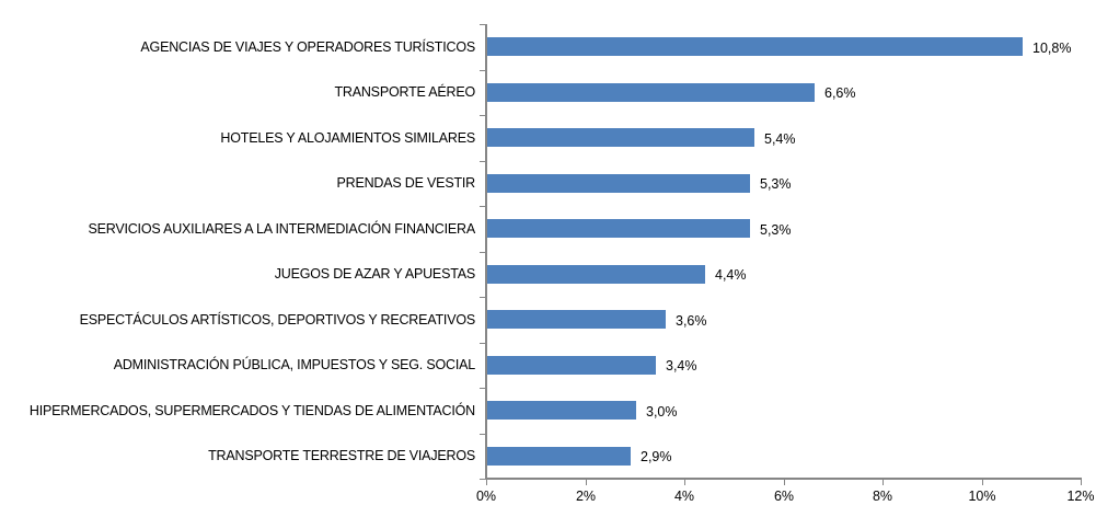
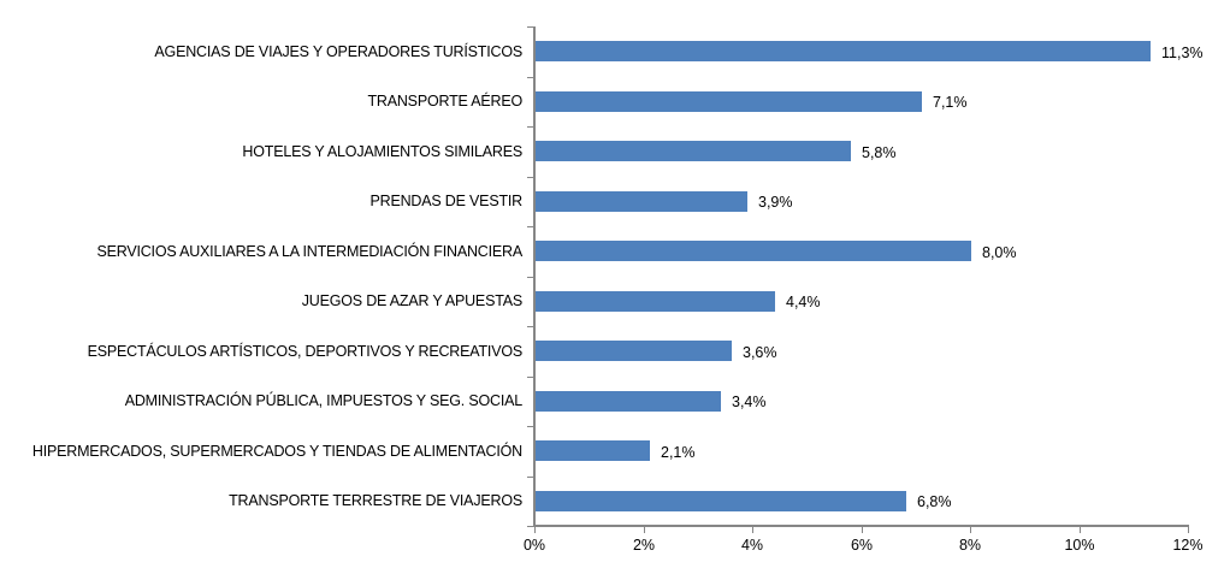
AGENCIAS DE VIAJES Y OPERADORES TURÍSTICOS: 10,8% -> 11,3%
TRANSPORTE AÉREO: 6,6% -> 7,1%
HOTELES Y ALOJAMIENTOS SIMILARES: 5,4% -> 5,8%
PRENDAS DE VESTIR: 5,3% -> 3,9%
SERVICIOS AUXILIARES A LA INTERMEDIACIÓN FINANCIERA: 5,3% -> 8,0%
HIPERMERCADOS, SUPERMERCADOS Y TIENDAS DE ALIMENTACIÓN: 3,0% -> 2,1%
TRANSPORTE TERRESTRE DE VIAJEROS: 2,9% -> 6,8%
